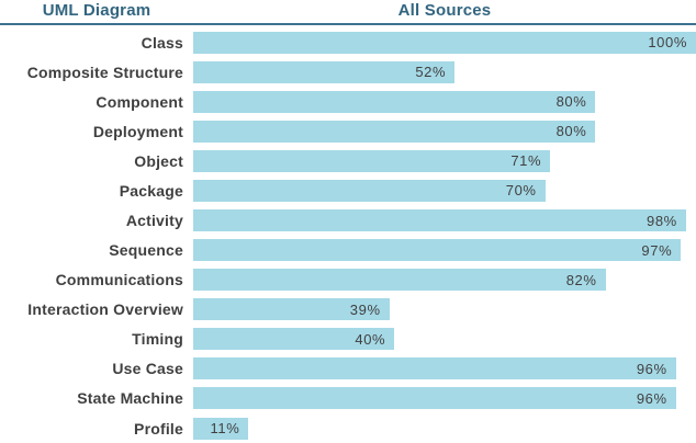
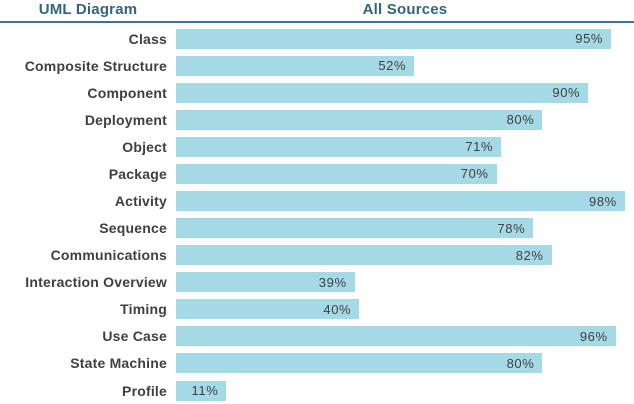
Class: 100% -> 95%
Component: 80% -> 90%
Sequence: 97% -> 78%
State Machine: 96% -> 80%
